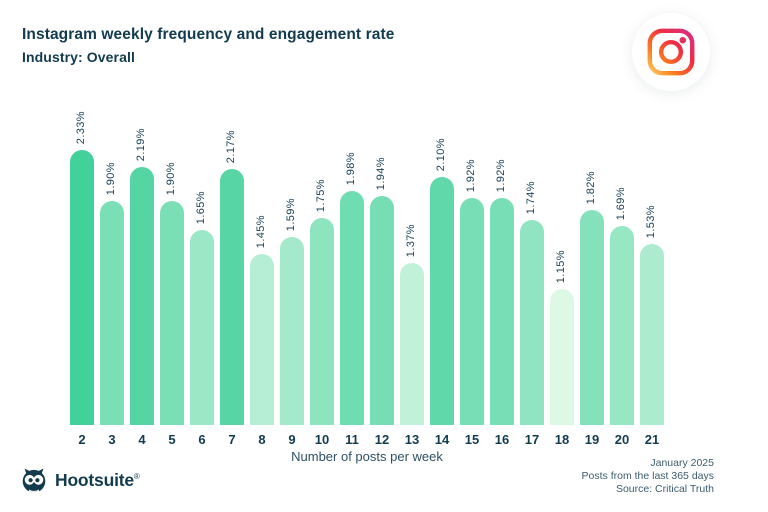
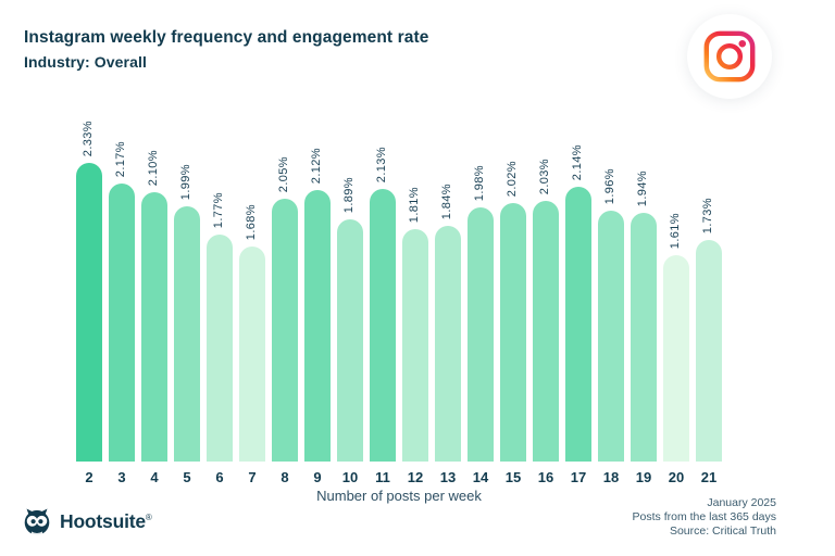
3: 1.90% -> 2.17%
4: 2.19% -> 2.10%
5: 1.90% -> 1.99%
6: 1.65% -> 1.77%
7: 2.17% -> 1.68%
8: 1.45% -> 2.05%
9: 1.59% -> 2.12%
10: 1.75% -> 1.89%
11: 1.98% -> 2.13%
12: 1.94% -> 1.81%
13: 1.37% -> 1.84%
14: 2.10% -> 1.98%
15: 1.92% -> 2.02%
16: 1.92% -> 2.03%
17: 1.74% -> 2.14%
18: 1.15% -> 1.96%
19: 1.82% -> 1.94%
20: 1.69% -> 1.61%
21: 1.53% -> 1.73%
